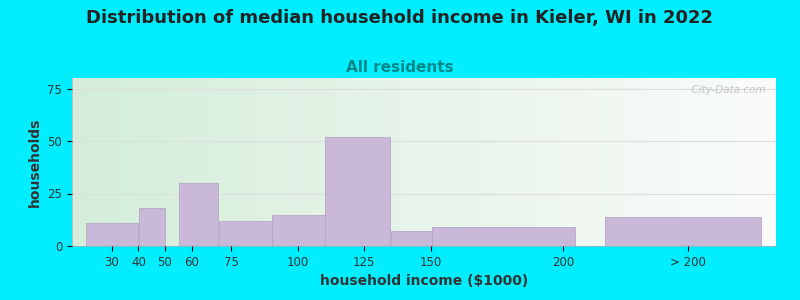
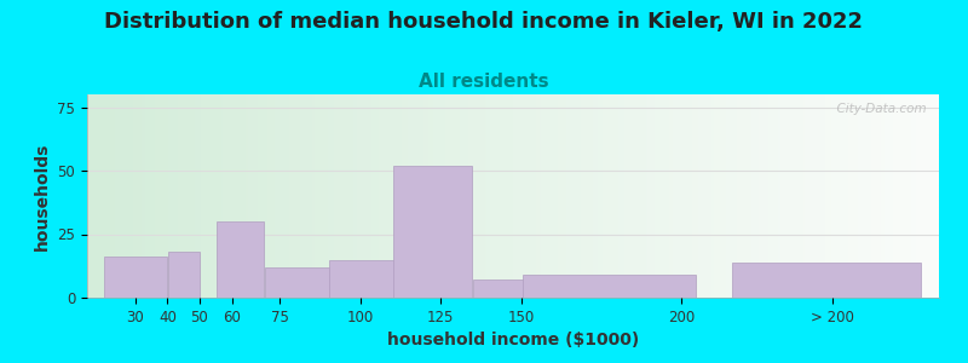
30: 11 -> 16
